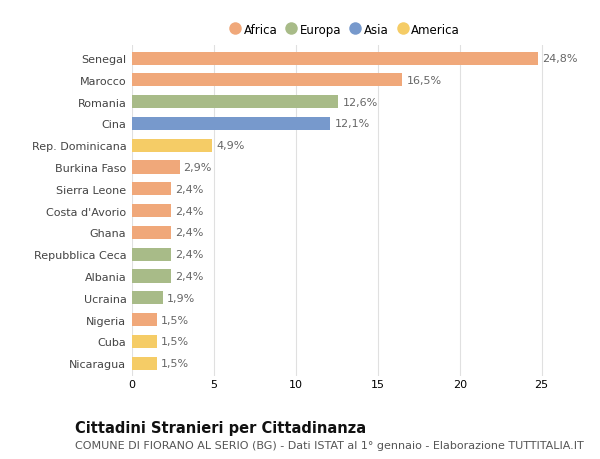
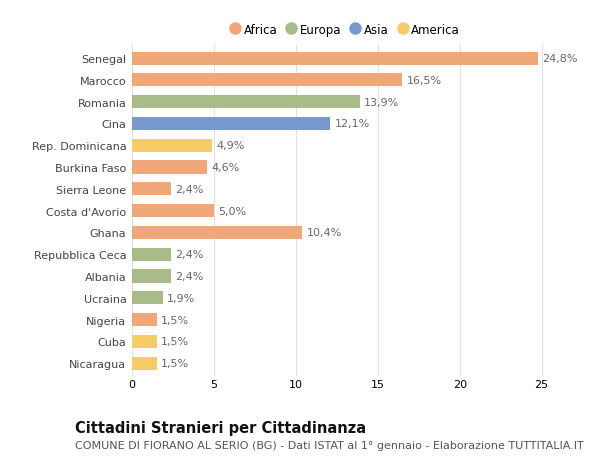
Romania: 12,6% -> 13,9%
Burkina Faso: 2,9% -> 4,6%
Costa d'Avorio: 2,4% -> 5,0%
Ghana: 2,4% -> 10,4%
